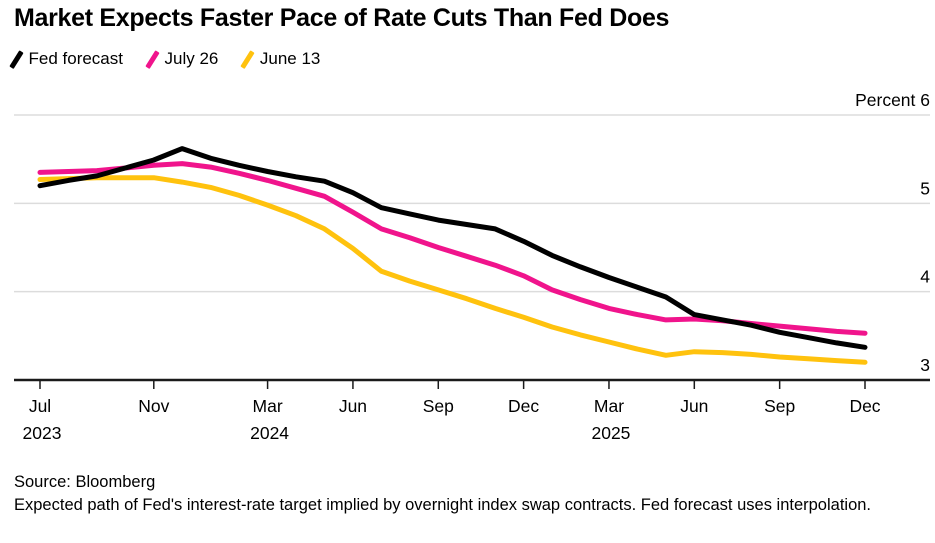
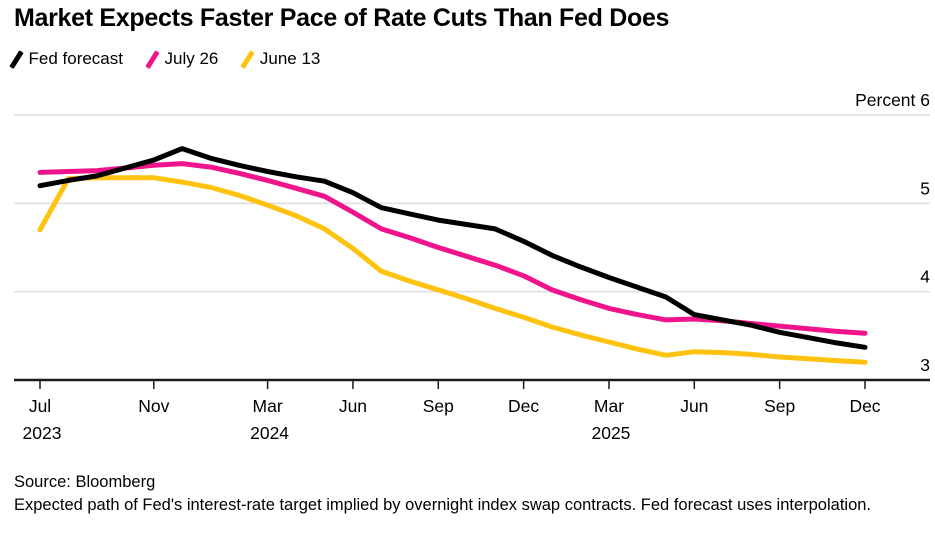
June 13/Jul 2023: 5.3 -> 4.7
